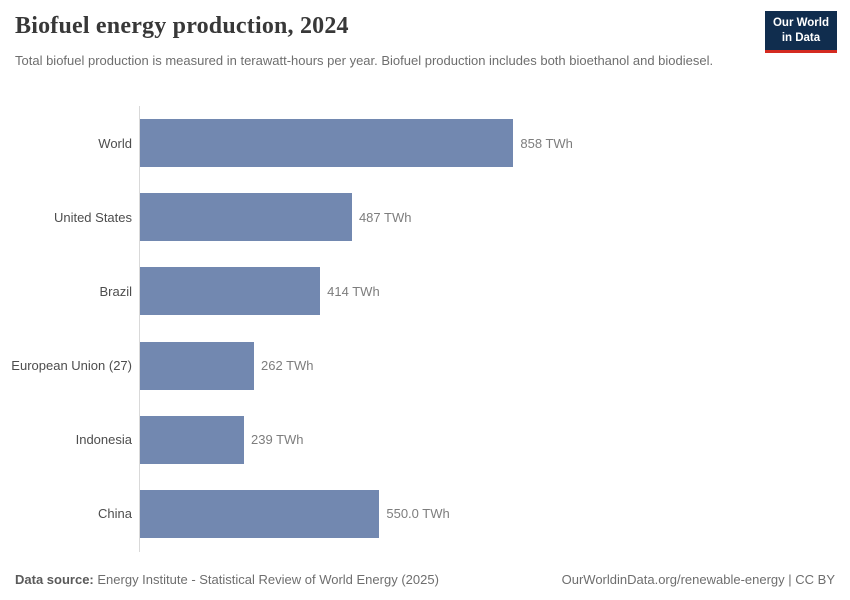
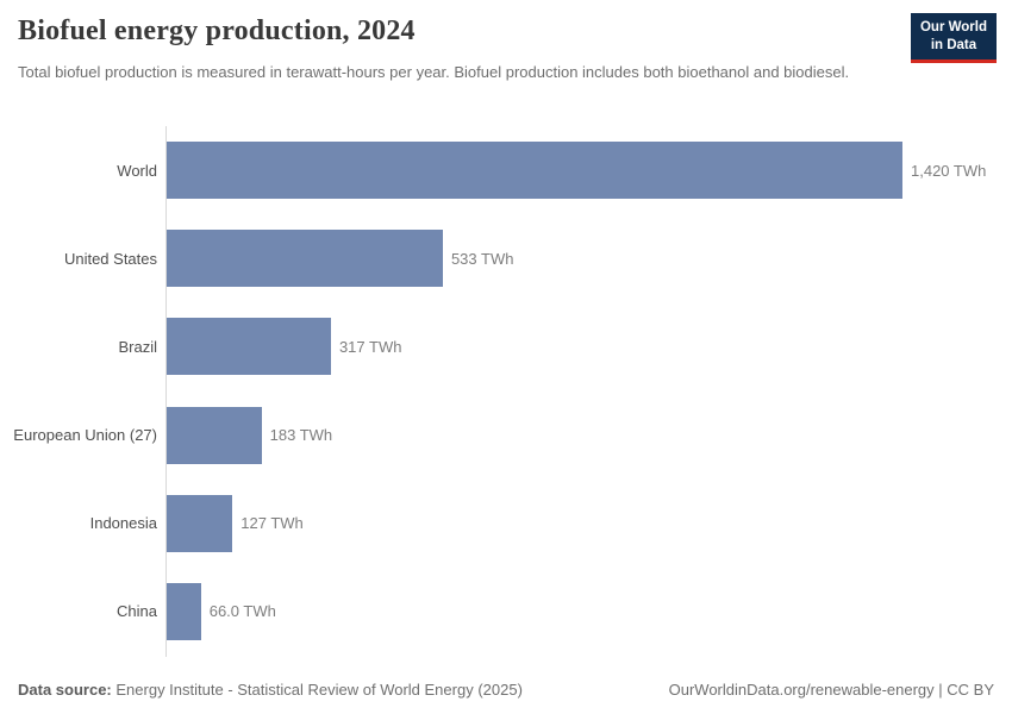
World: 858 -> 1,420
United States: 487 -> 533
Brazil: 414 -> 317
European Union (27): 262 -> 183
Indonesia: 239 -> 127
China: 550.0 -> 66.0
